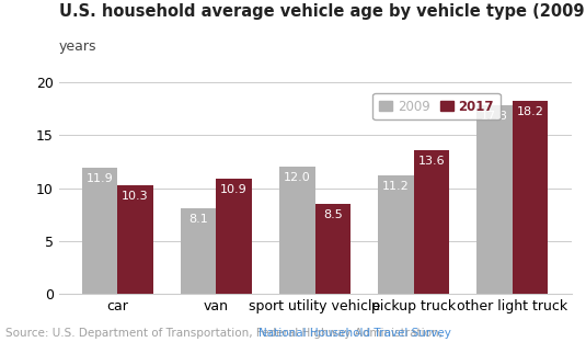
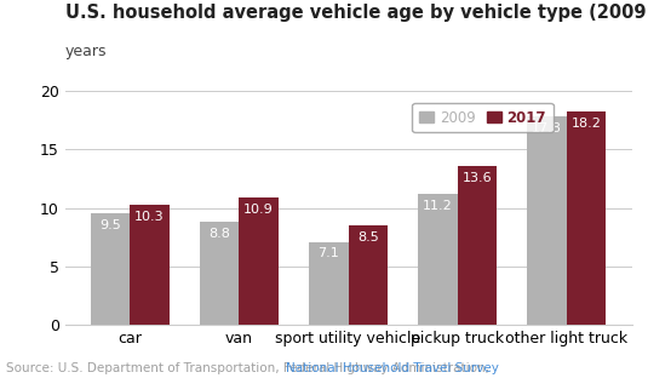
2009/car: 11.9 -> 9.5
2009/van: 8.1 -> 8.8
2009/sport utility vehicle: 12.0 -> 7.1
